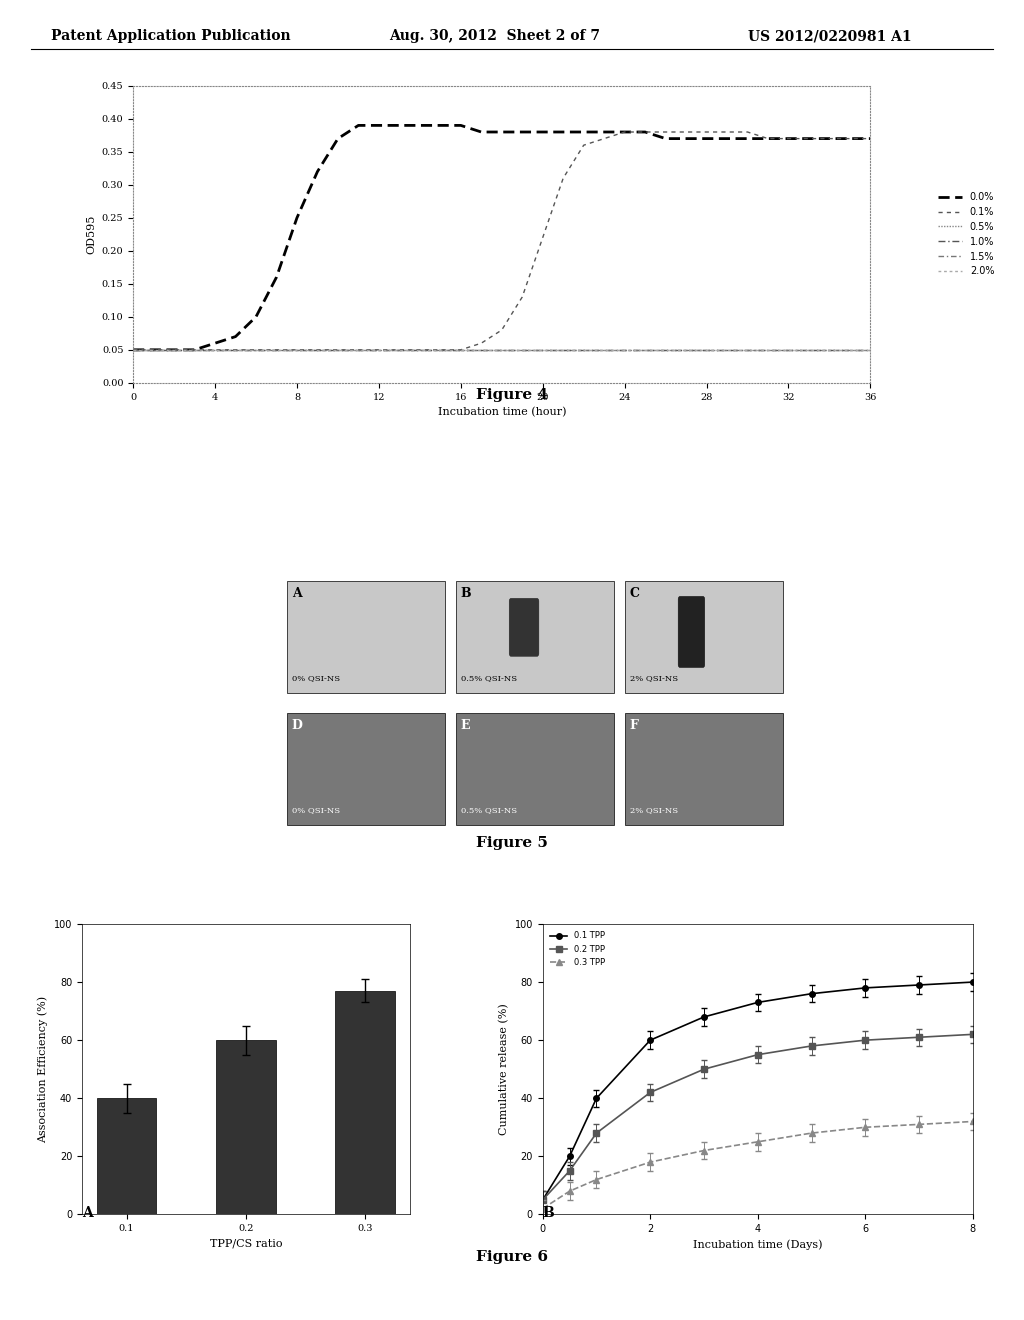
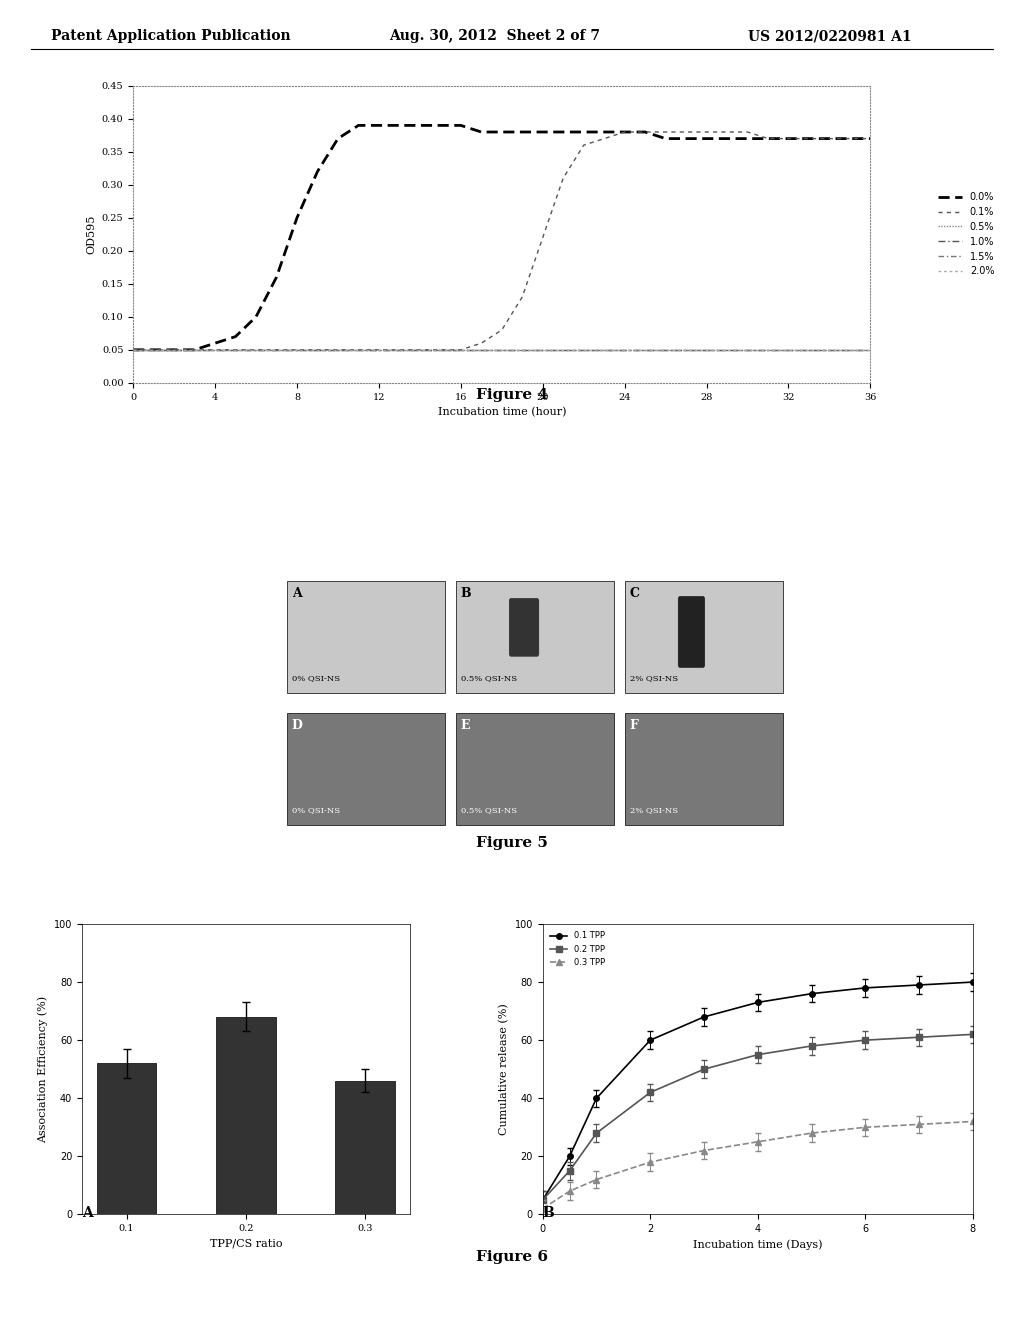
0.1: 40 -> 52
0.2: 60 -> 68
0.3: 77 -> 46
